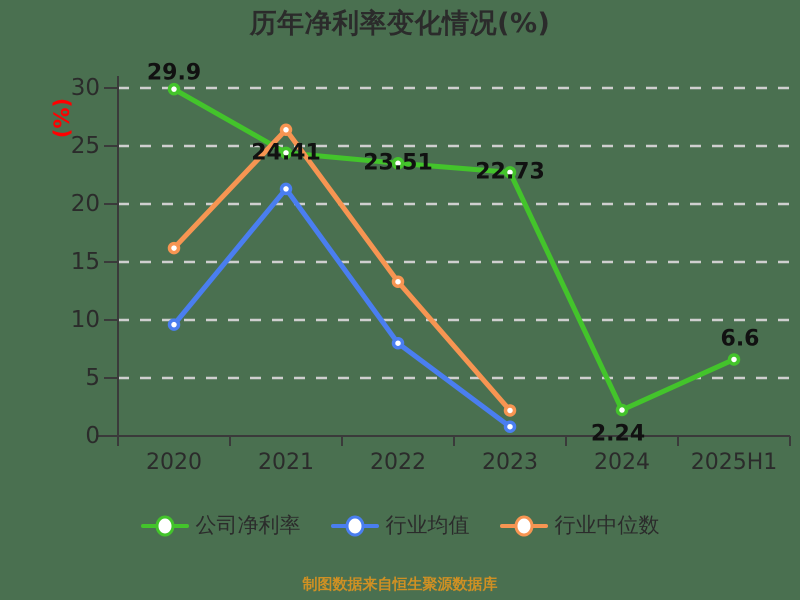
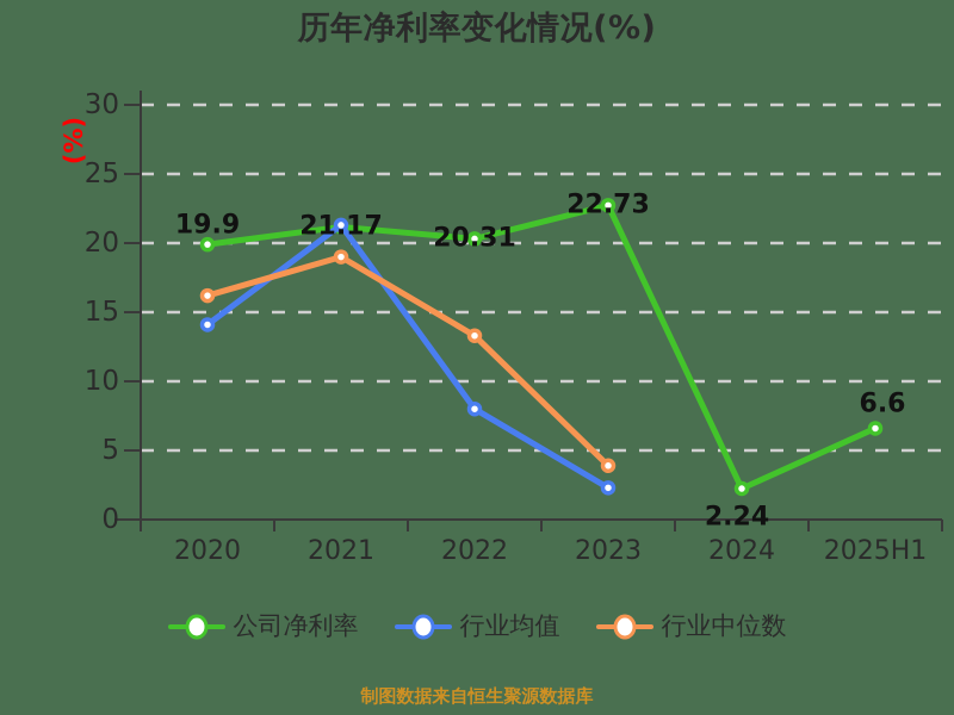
公司净利率/2020: 29.9 -> 19.9
行业均值/2020: 9.6 -> 14.1
公司净利率/2021: 24.41 -> 21.17
行业中位数/2021: 26.4 -> 19.0
公司净利率/2022: 23.51 -> 20.31
行业均值/2023: 0.8 -> 2.3
行业中位数/2023: 2.2 -> 3.9
